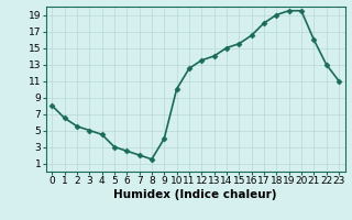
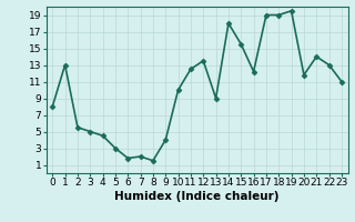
1: 6.5 -> 13.0
6: 2.5 -> 1.8
13: 14.0 -> 9.0
14: 15.0 -> 18.0
16: 16.5 -> 12.2
17: 18.0 -> 19.0
20: 19.5 -> 11.8
21: 16.0 -> 14.0
